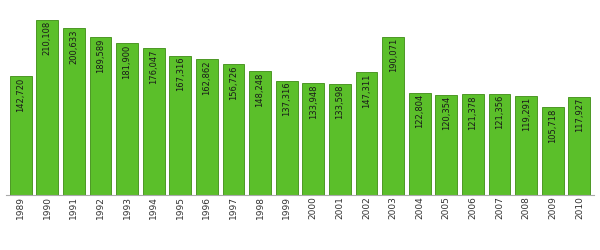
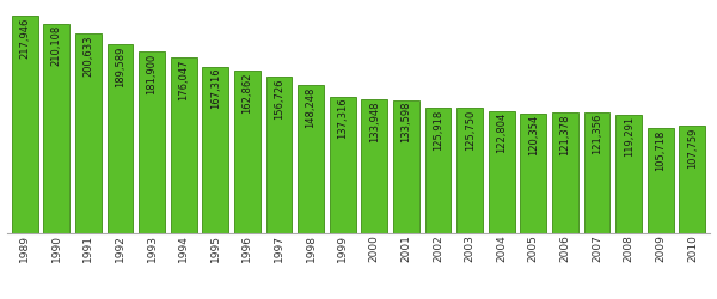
1989: 142,720 -> 217,946
2002: 147,311 -> 125,918
2003: 190,071 -> 125,750
2010: 117,927 -> 107,759
